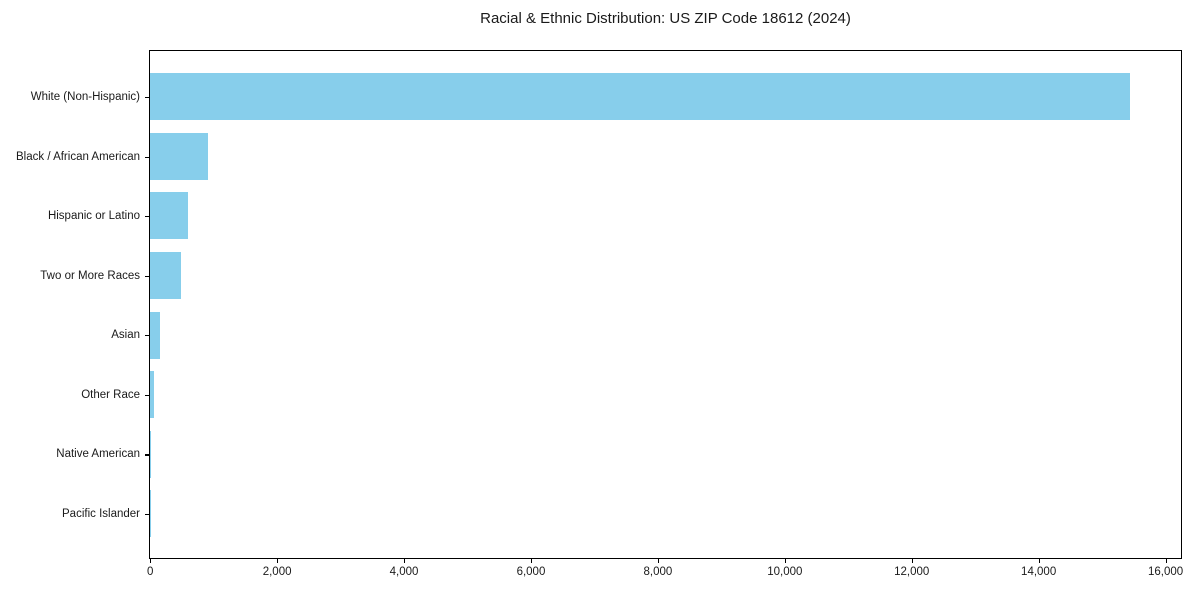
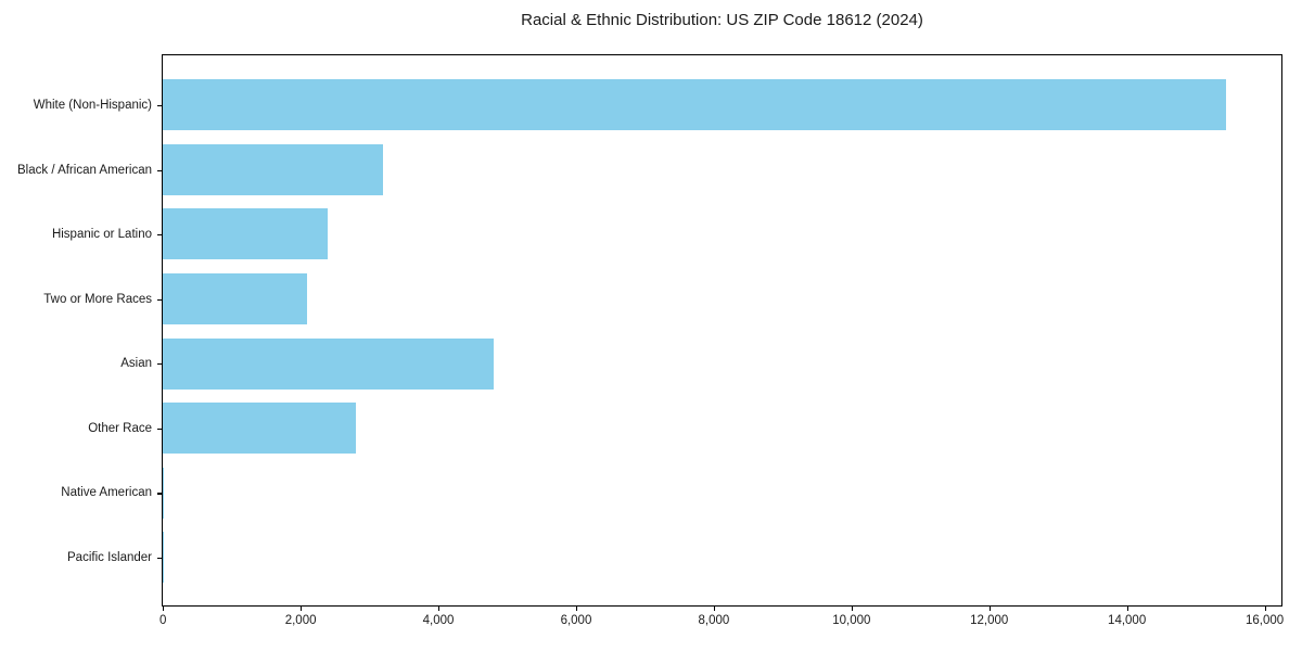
Black / African American: 900 -> 3200
Hispanic or Latino: 600 -> 2400
Two or More Races: 500 -> 2100
Asian: 200 -> 4800
Other Race: 100 -> 2800
